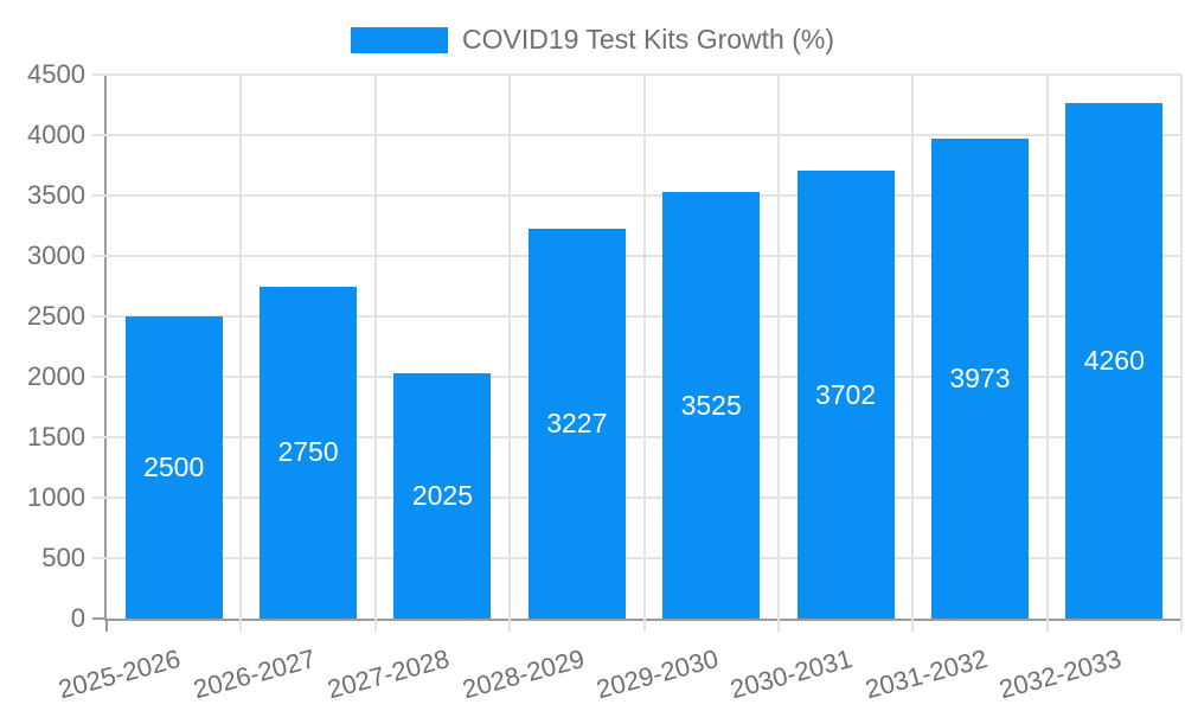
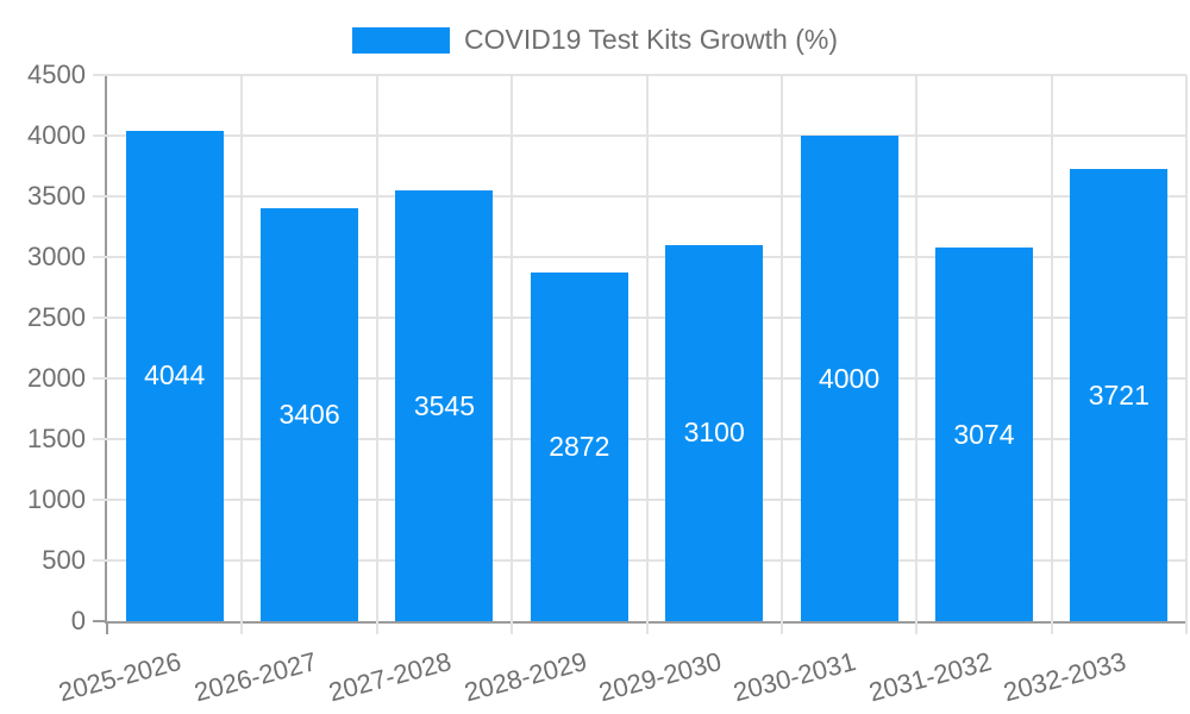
2025-2026: 2500 -> 4044
2026-2027: 2750 -> 3406
2027-2028: 2025 -> 3545
2028-2029: 3227 -> 2872
2029-2030: 3525 -> 3100
2030-2031: 3702 -> 4000
2031-2032: 3973 -> 3074
2032-2033: 4260 -> 3721
